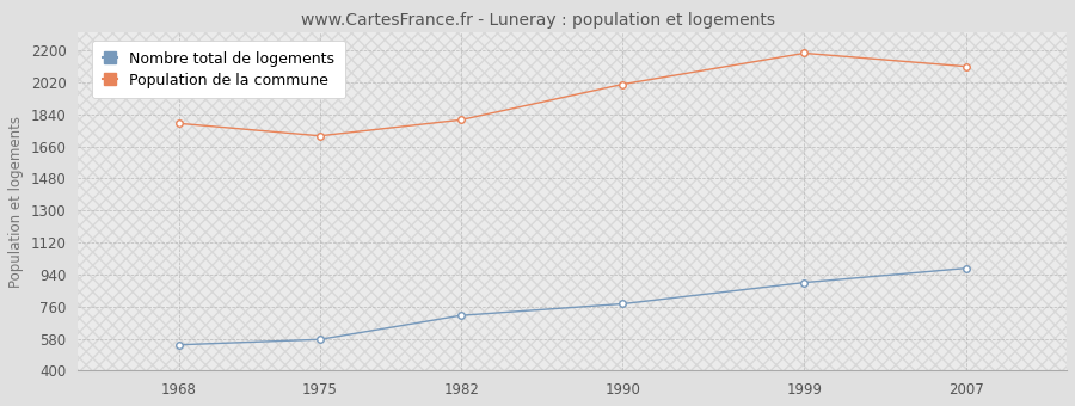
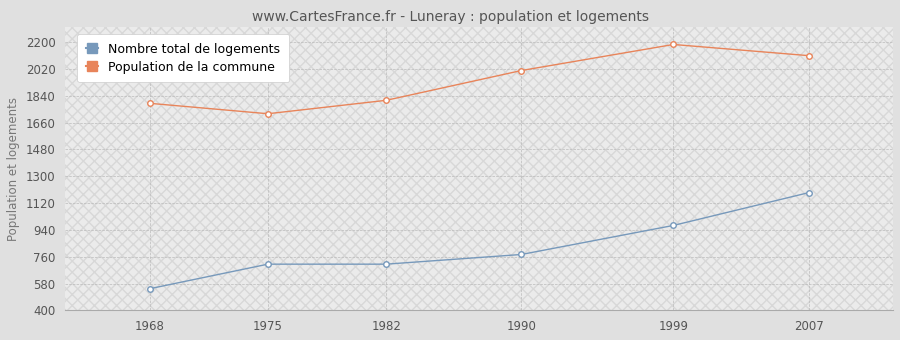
Nombre total de logements/1975: 580 -> 710
Nombre total de logements/1999: 900 -> 970
Nombre total de logements/2007: 980 -> 1190
